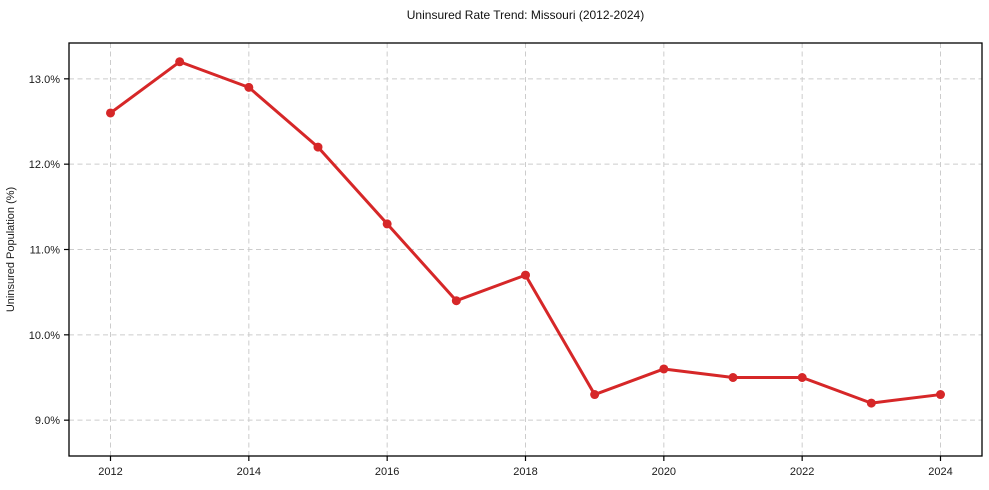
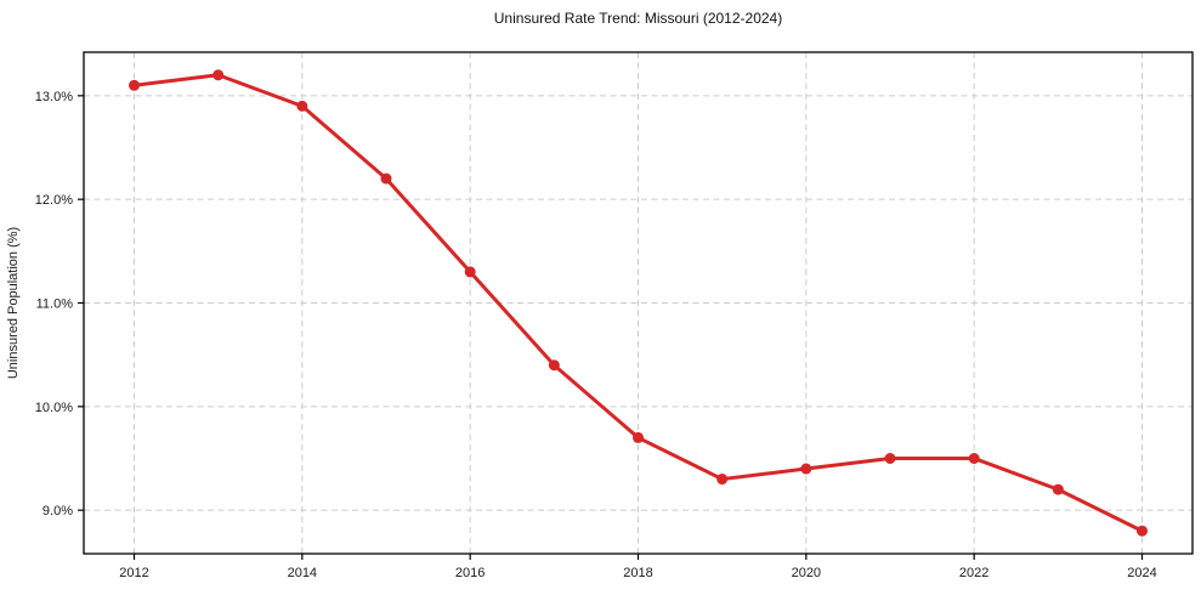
2012: 12.6% -> 13.1%
2018: 10.7% -> 9.7%
2020: 9.6% -> 9.4%
2024: 9.3% -> 8.8%
